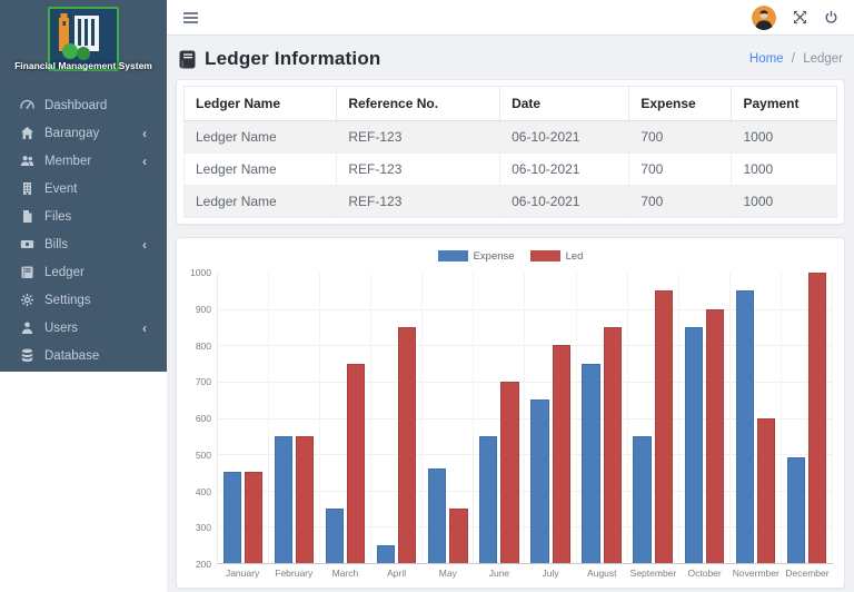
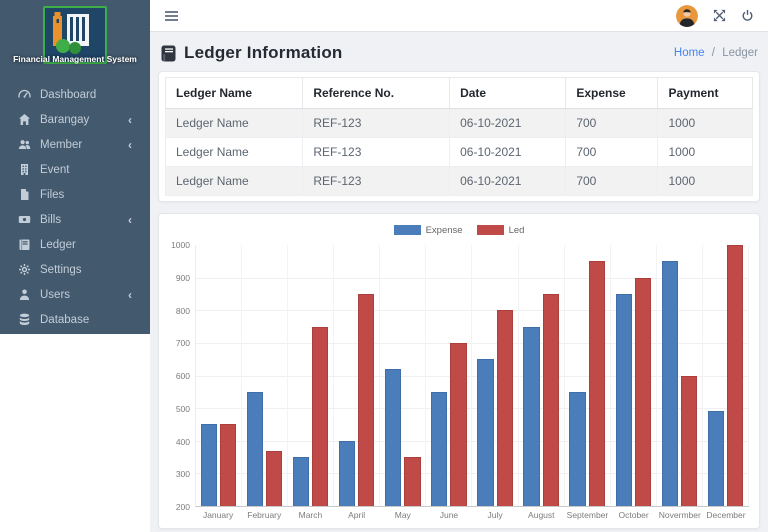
Led/February: 550 -> 370
Expense/April: 250 -> 400
Expense/May: 460 -> 620
